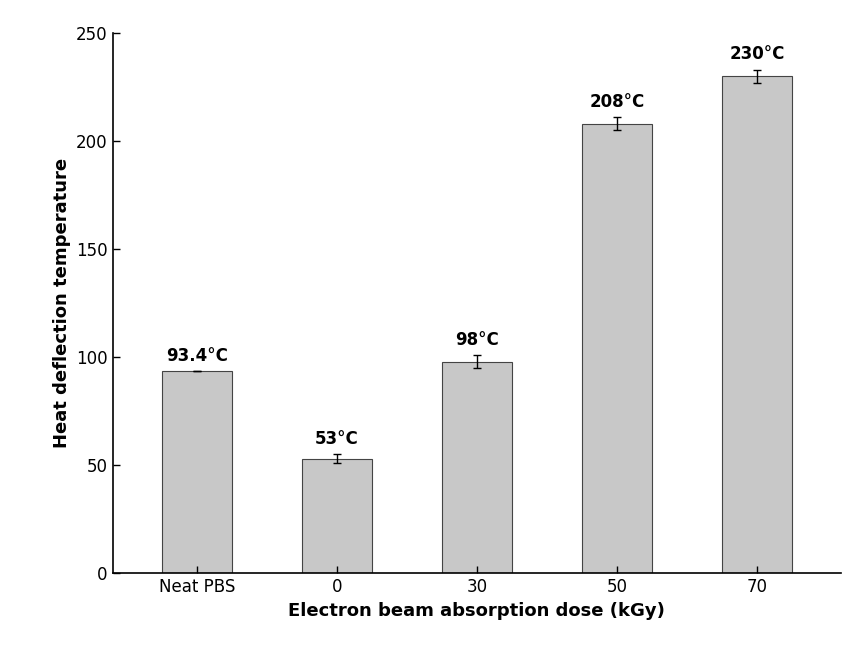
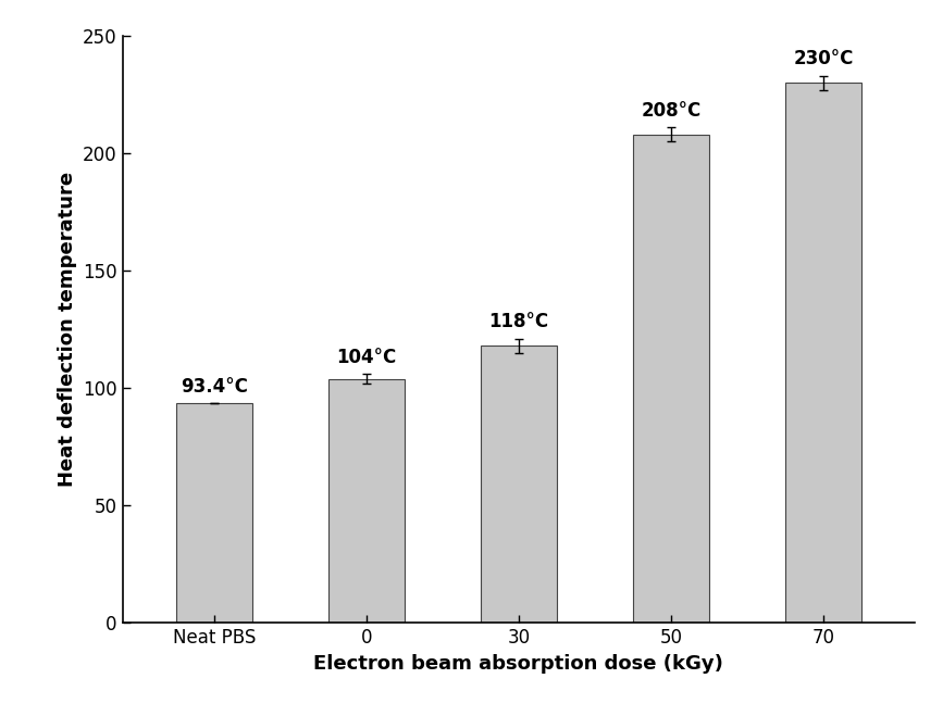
0: 53°C -> 104°C
30: 98°C -> 118°C
